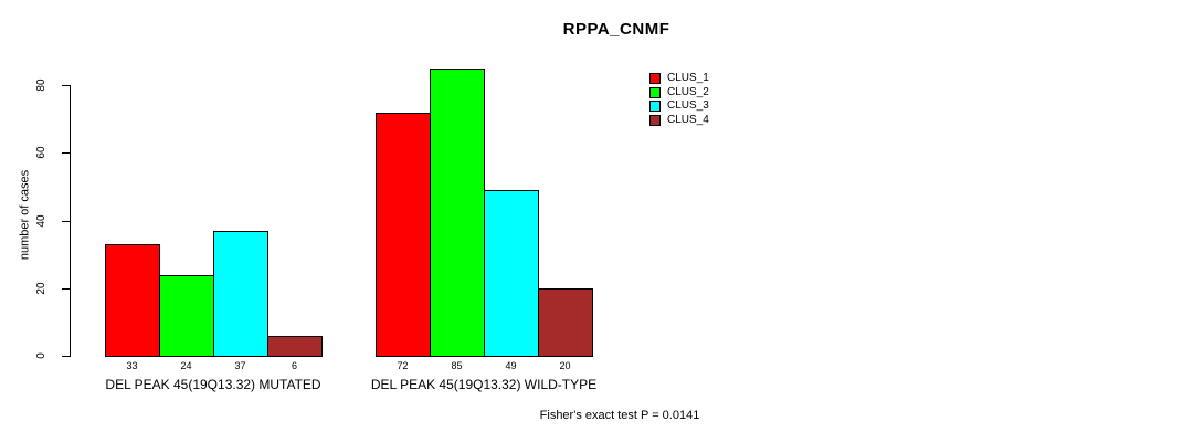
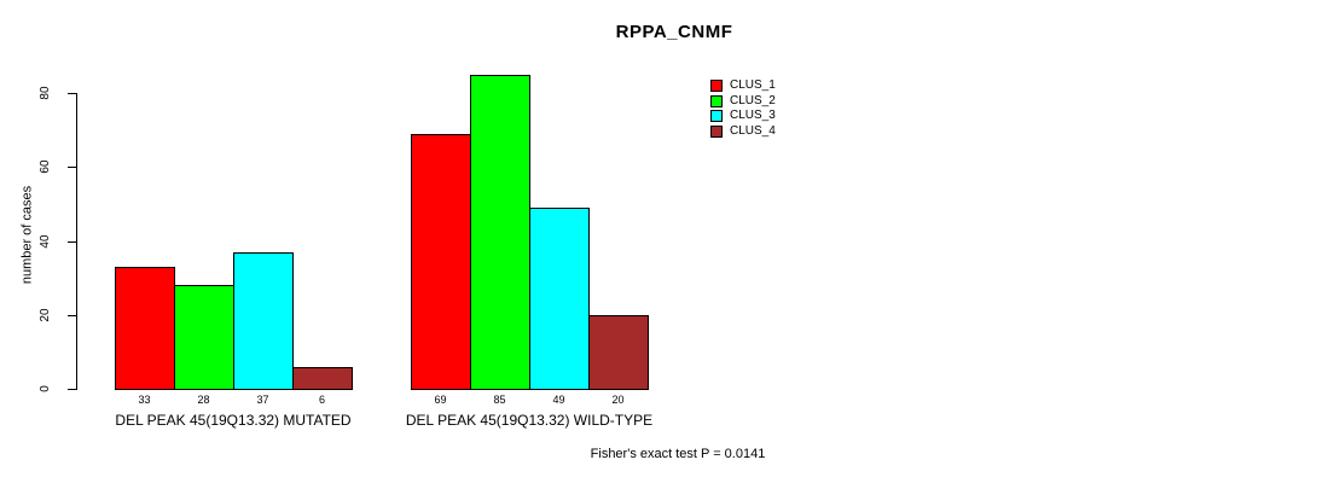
CLUS_2/DEL PEAK 45(19Q13.32) MUTATED: 24 -> 28
CLUS_1/DEL PEAK 45(19Q13.32) WILD-TYPE: 72 -> 69
